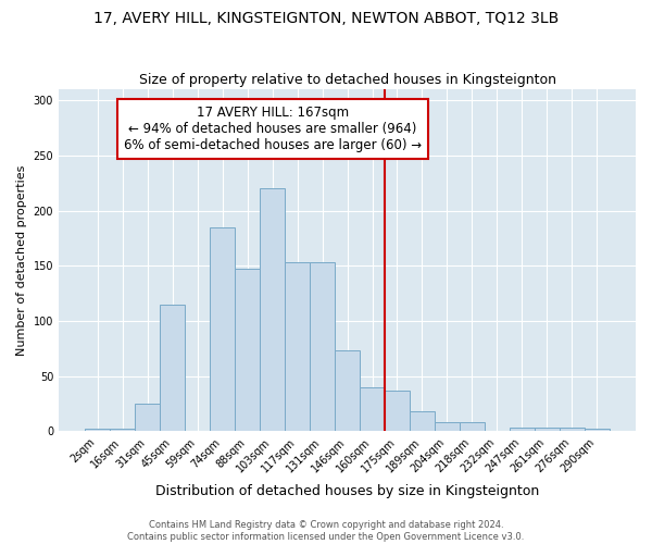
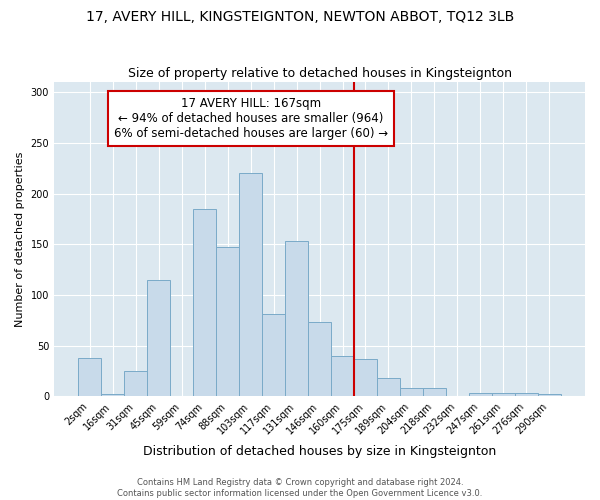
2sqm: 2 -> 38
117sqm: 153 -> 81
